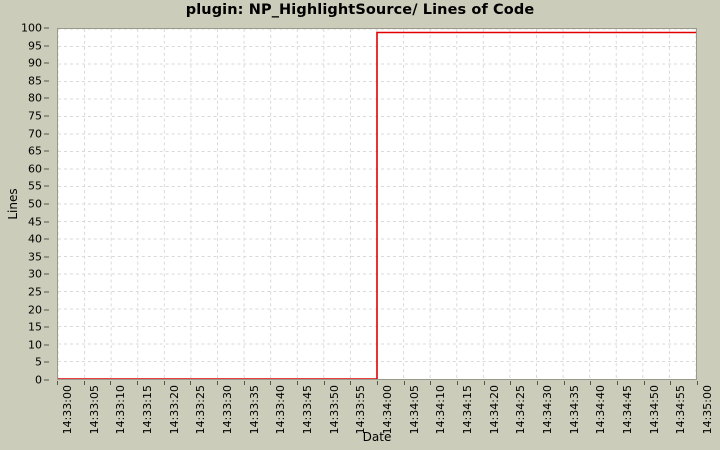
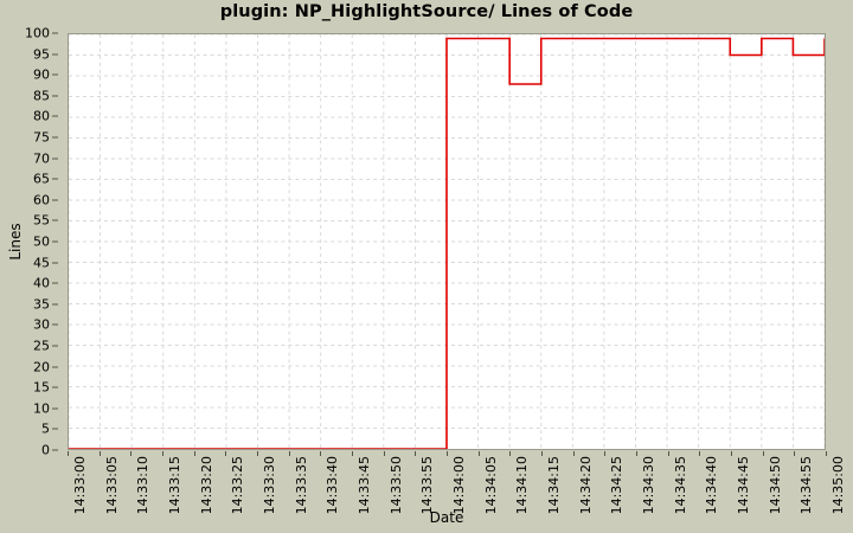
14:34:10: 99 -> 88
14:34:45: 99 -> 95
14:34:55: 99 -> 95
